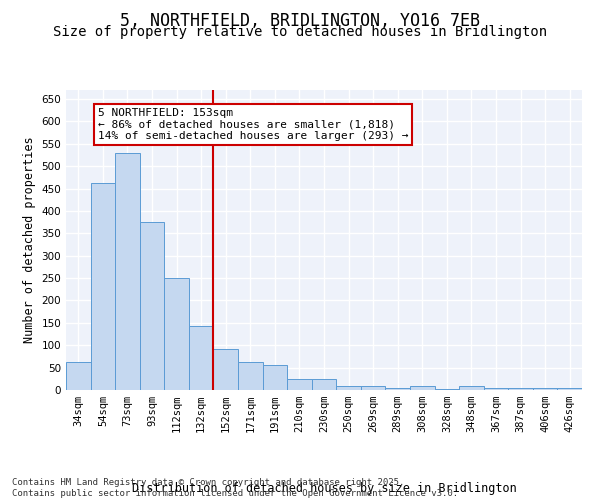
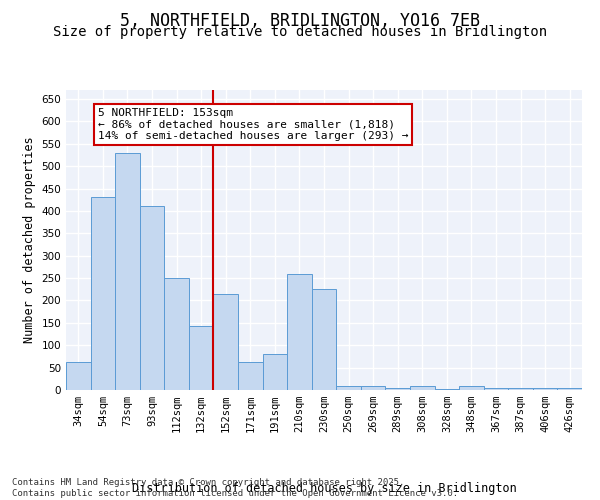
54sqm: 462 -> 430
93sqm: 375 -> 410
152sqm: 92 -> 215
191sqm: 55 -> 80
210sqm: 25 -> 260
230sqm: 25 -> 225
